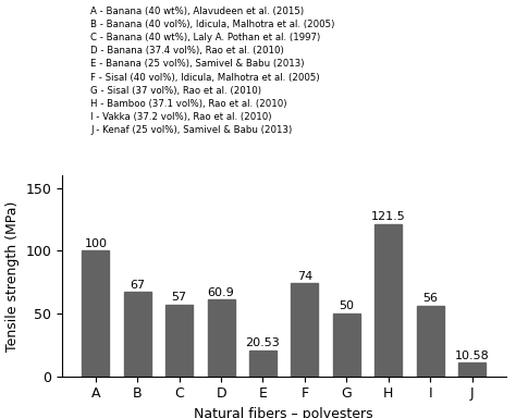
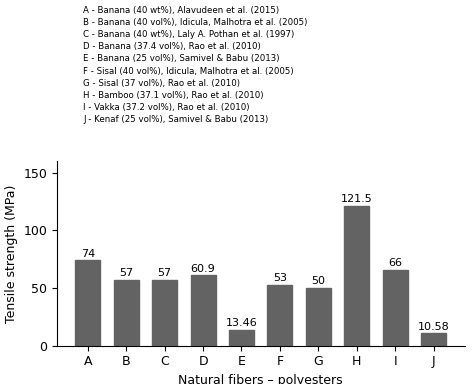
A: 100 -> 74
B: 67 -> 57
E: 20.53 -> 13.46
F: 74 -> 53
I: 56 -> 66
